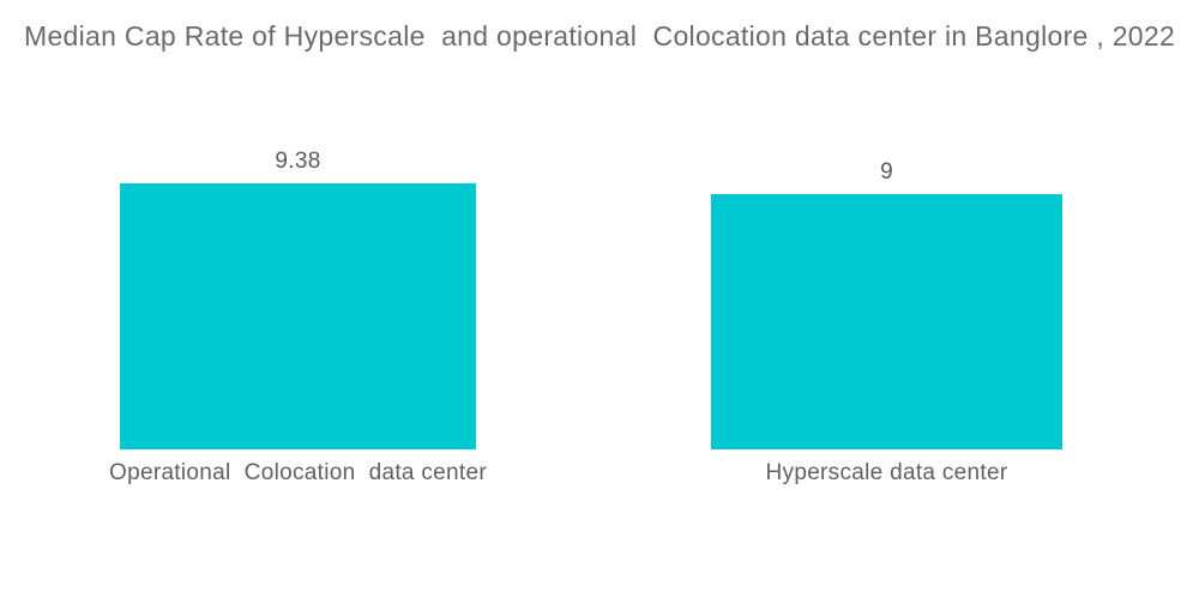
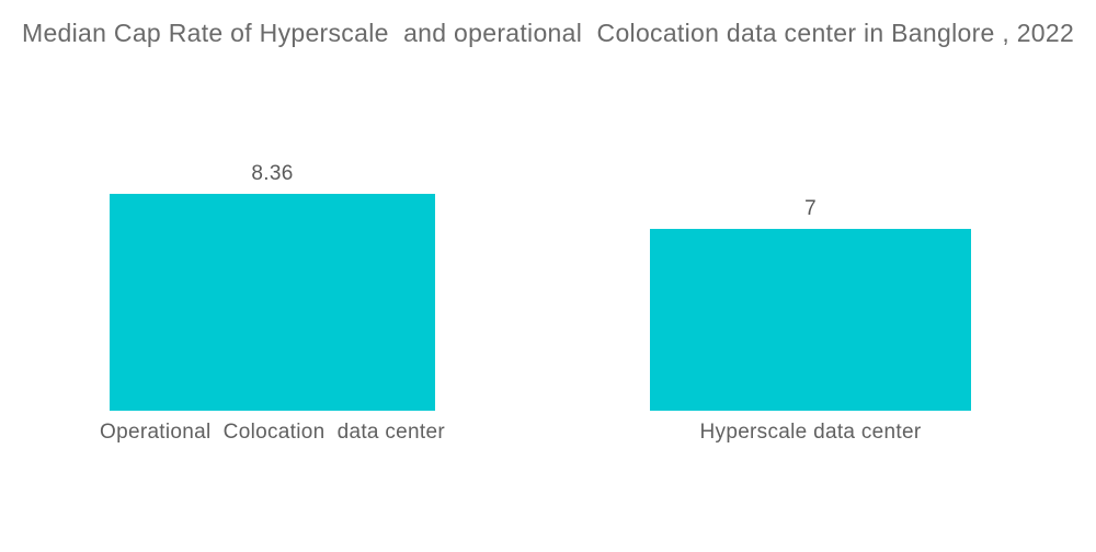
Operational Colocation data center: 9.38 -> 8.36
Hyperscale data center: 9 -> 7
